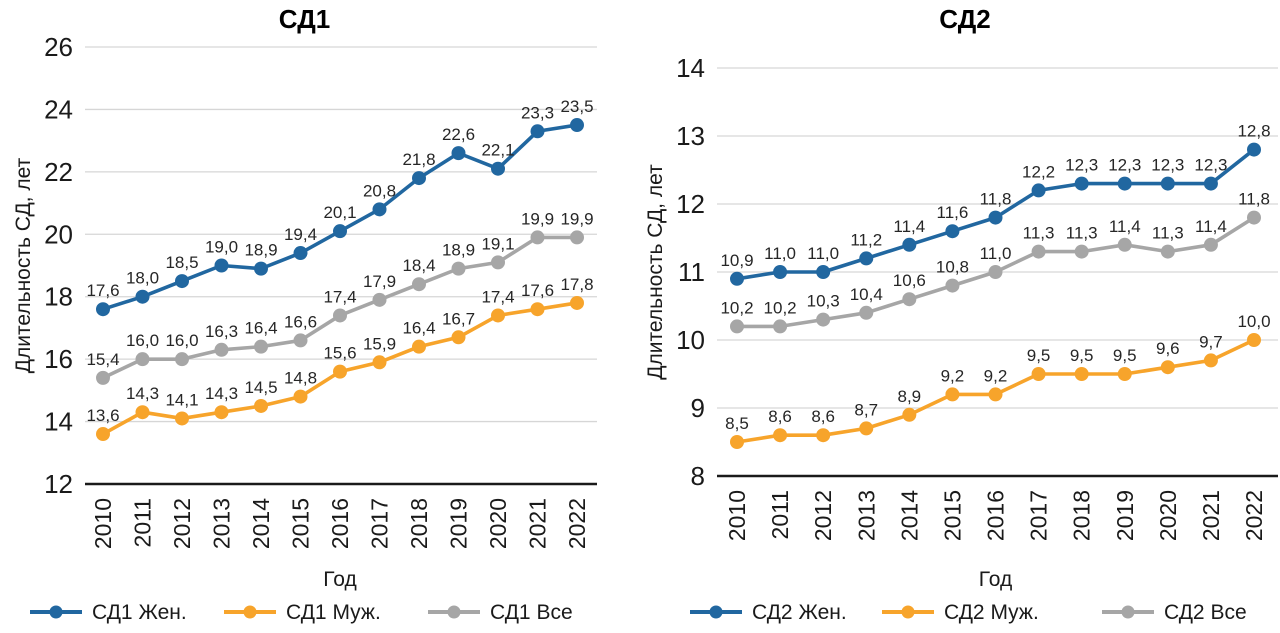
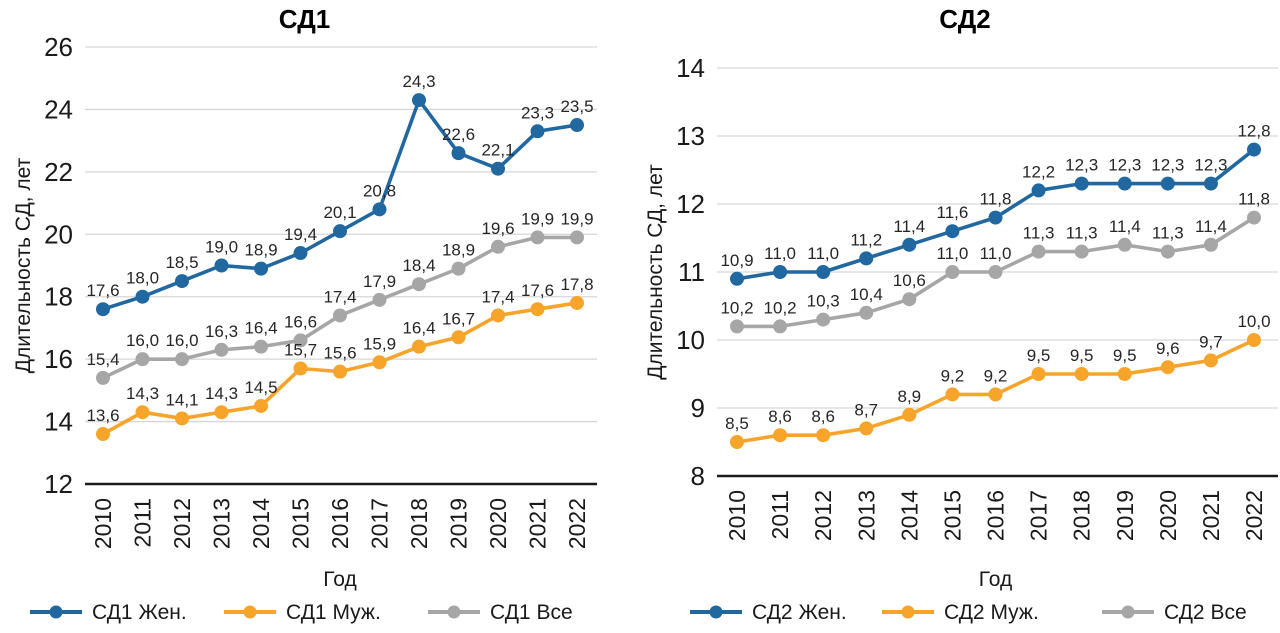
СД1/СД1 Муж./2015: 14,8 -> 15,7
СД1/СД1 Жен./2018: 21,8 -> 24,3
СД1/СД1 Все/2020: 19,1 -> 19,6
СД2/СД2 Все/2015: 10,8 -> 11,0
